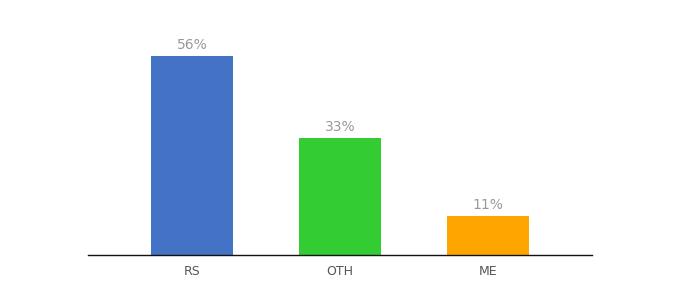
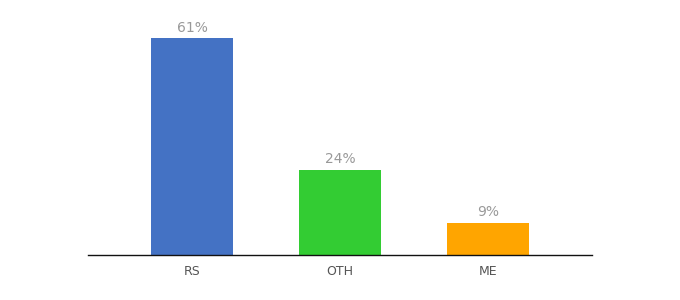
RS: 56% -> 61%
OTH: 33% -> 24%
ME: 11% -> 9%
